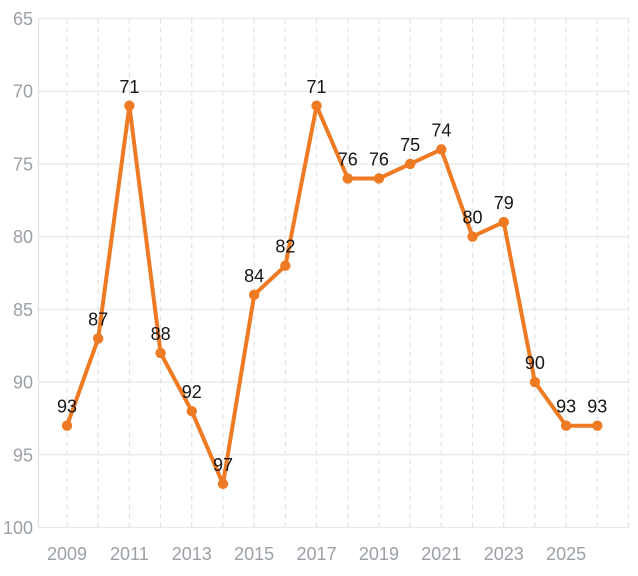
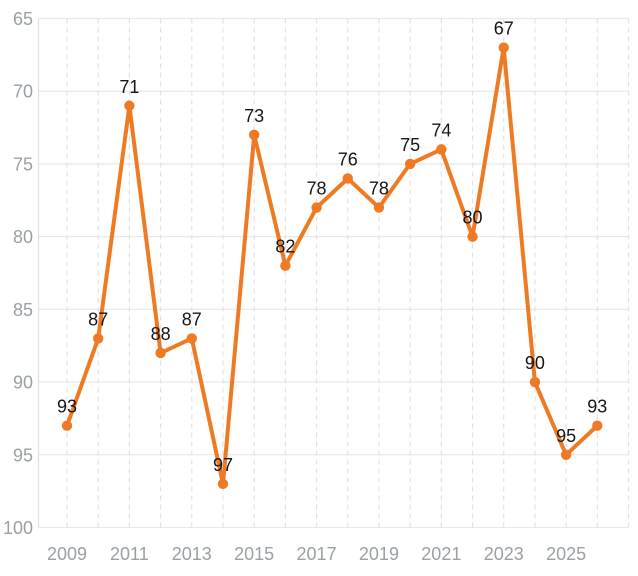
2013: 92 -> 87
2015: 84 -> 73
2017: 71 -> 78
2019: 76 -> 78
2023: 79 -> 67
2025: 93 -> 95
